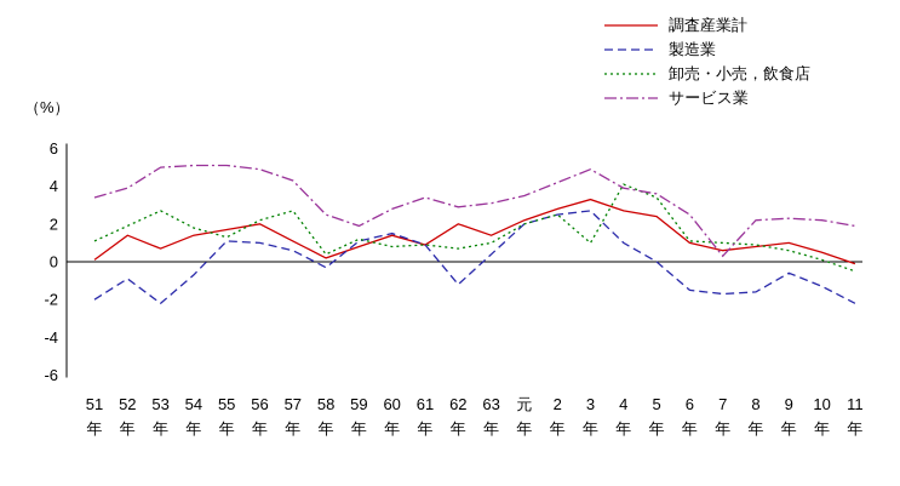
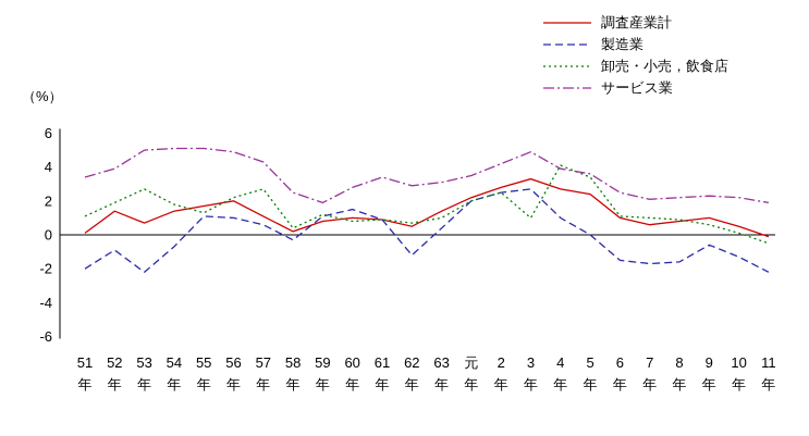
調査産業計/60: 1.4 -> 1.0
調査産業計/62: 2.0 -> 0.5
サービス業/7: 0.3 -> 2.1
